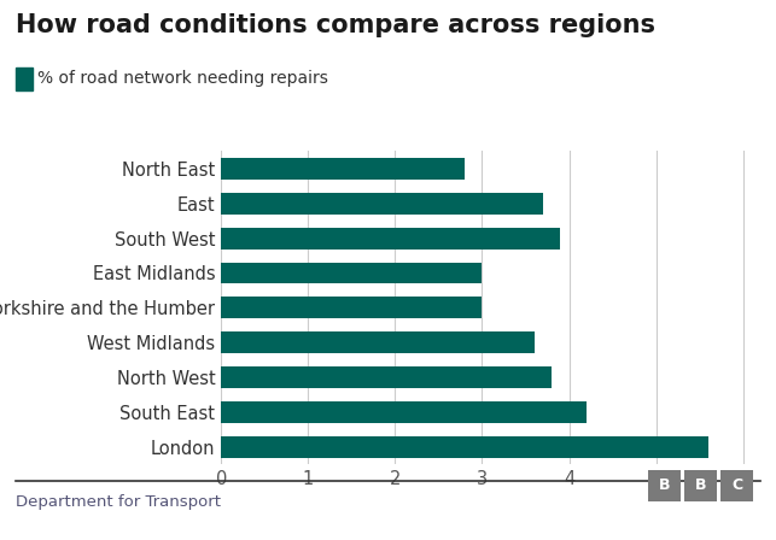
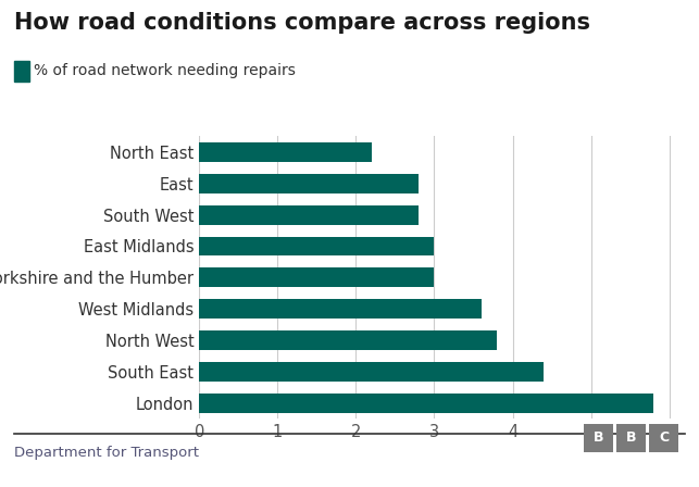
North East: 2.8 -> 2.2
East: 3.7 -> 2.8
South West: 3.9 -> 2.8
South East: 4.2 -> 4.4
London: 5.6 -> 5.8
